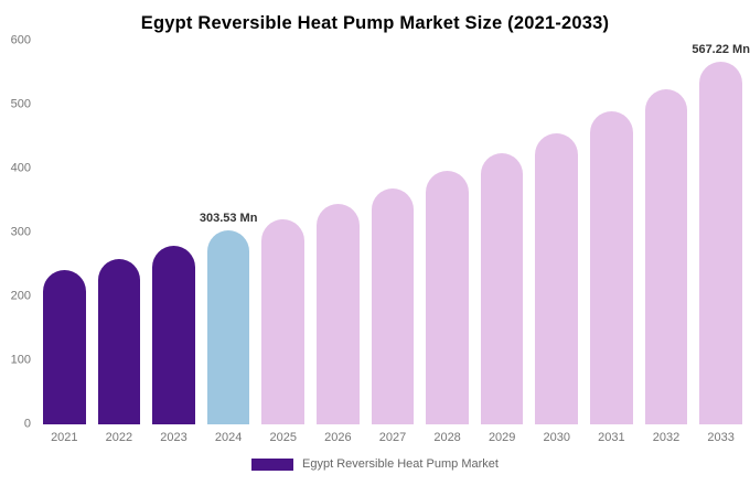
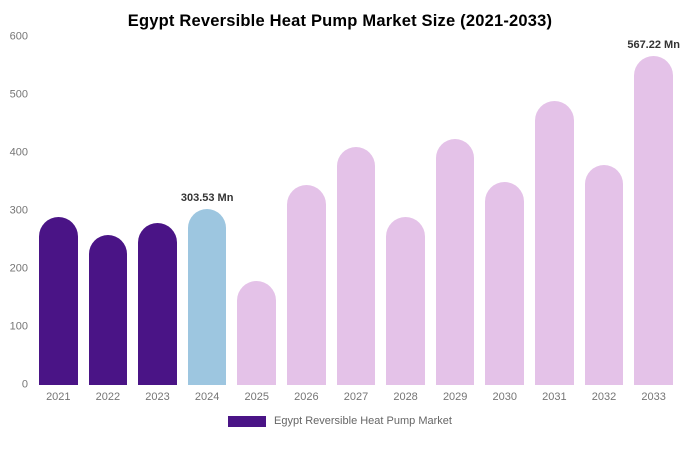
2021: 240 -> 290
2025: 320 -> 180
2027: 370 -> 410
2028: 400 -> 290
2030: 460 -> 350
2032: 520 -> 380
